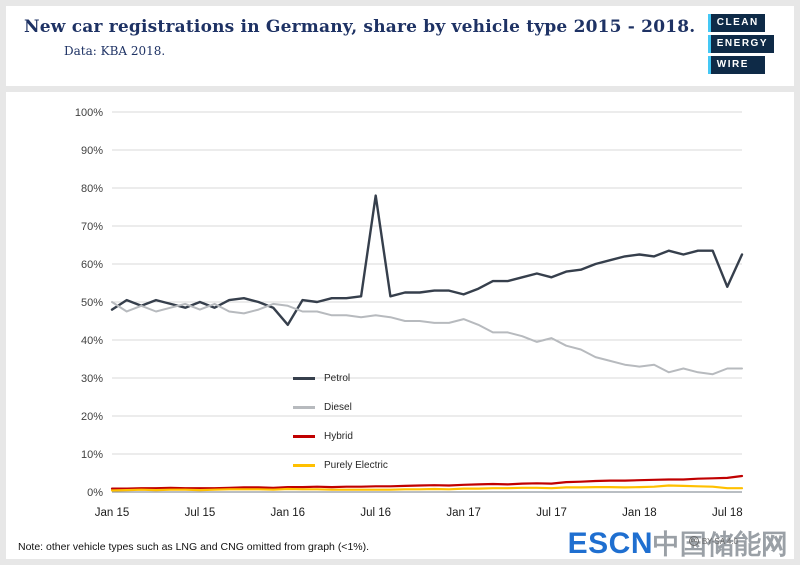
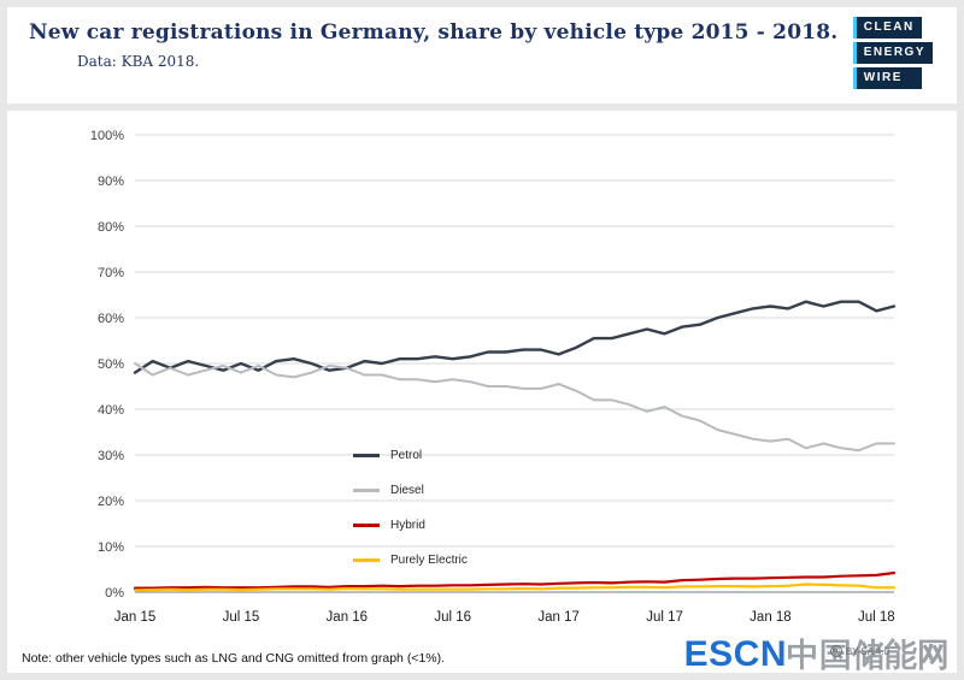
Petrol/Jan 16: 44% -> 49%
Petrol/Jul 16: 78% -> 51%
Petrol/Jul 18: 54% -> 62%
